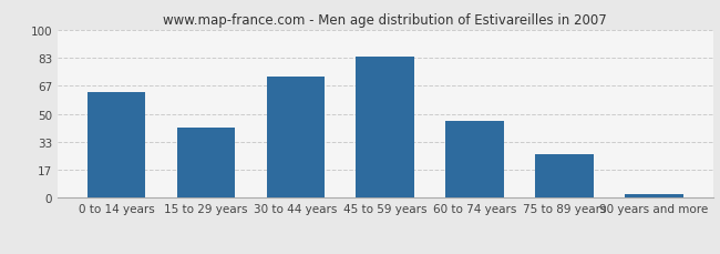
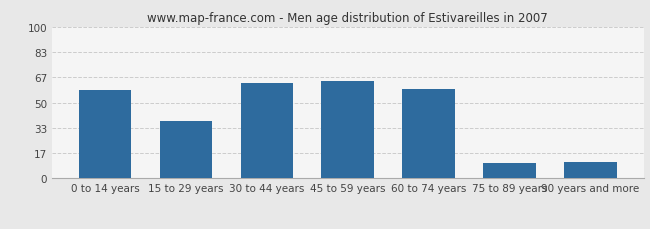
0 to 14 years: 63 -> 58
15 to 29 years: 42 -> 38
30 to 44 years: 72 -> 63
45 to 59 years: 84 -> 64
60 to 74 years: 46 -> 59
75 to 89 years: 26 -> 10
90 years and more: 2 -> 11
